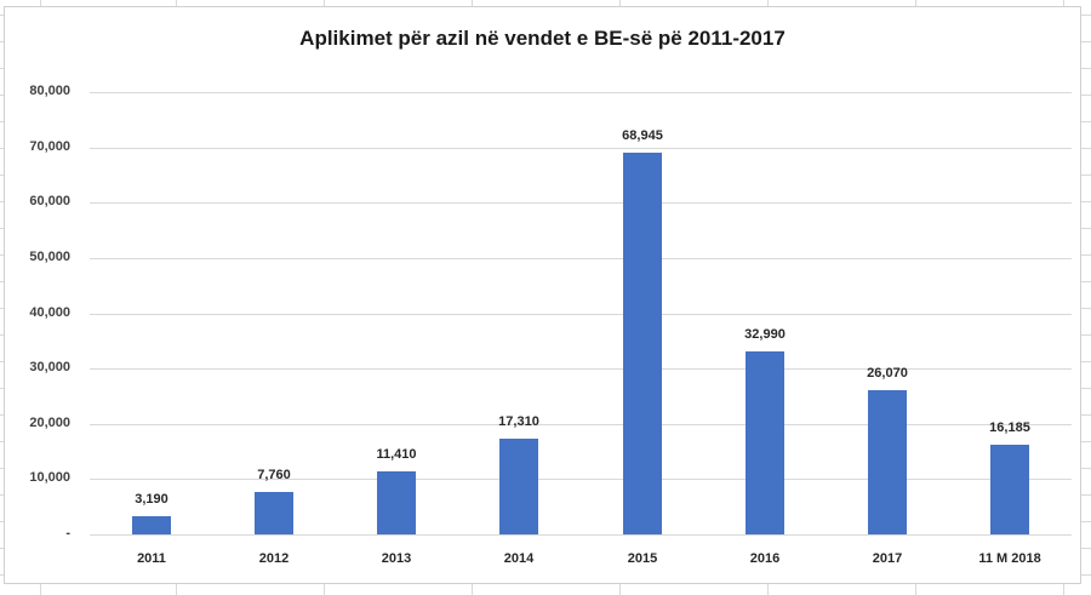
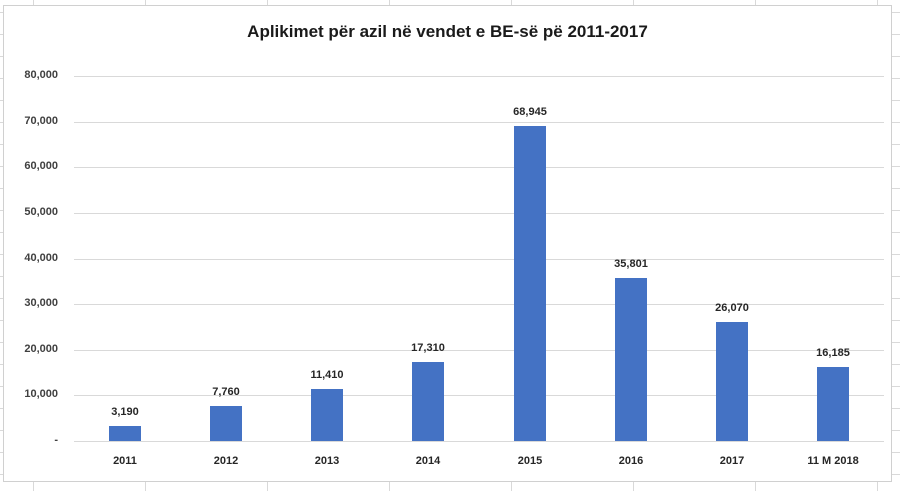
2016: 32,990 -> 35,801
